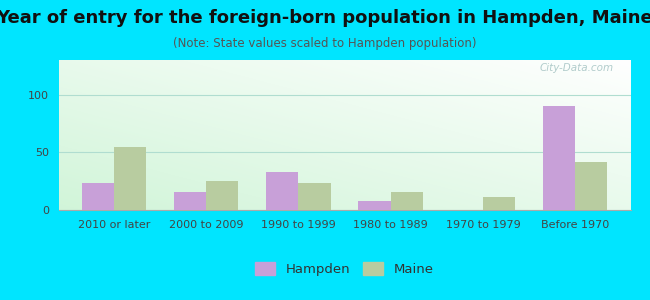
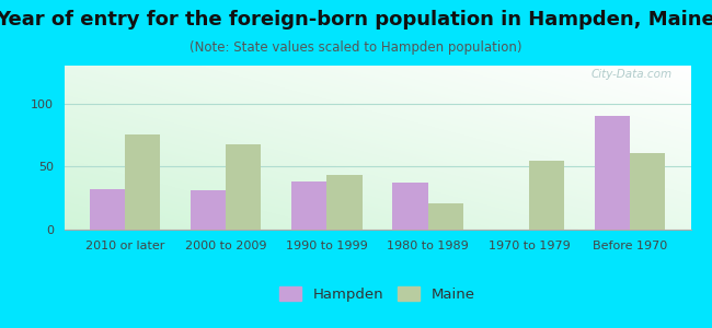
Hampden/2010 or later: 23 -> 32
Maine/2010 or later: 55 -> 75
Hampden/2000 to 2009: 16 -> 31
Maine/2000 to 2009: 25 -> 68
Hampden/1990 to 1999: 33 -> 38
Maine/1990 to 1999: 23 -> 43
Hampden/1980 to 1989: 8 -> 37
Maine/1980 to 1989: 16 -> 21
Maine/1970 to 1979: 11 -> 55
Maine/Before 1970: 42 -> 61
